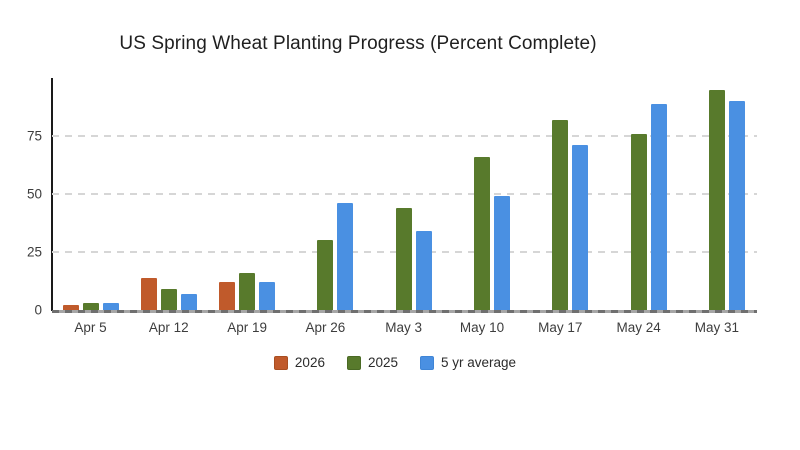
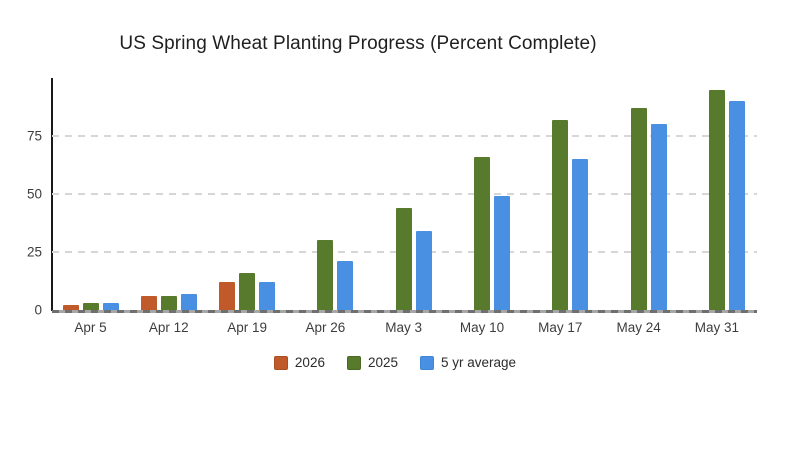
2026/Apr 12: 14 -> 6
2025/Apr 12: 9 -> 6
5 yr average/Apr 26: 46 -> 21
5 yr average/May 17: 71 -> 65
2025/May 24: 76 -> 87
5 yr average/May 24: 89 -> 80
